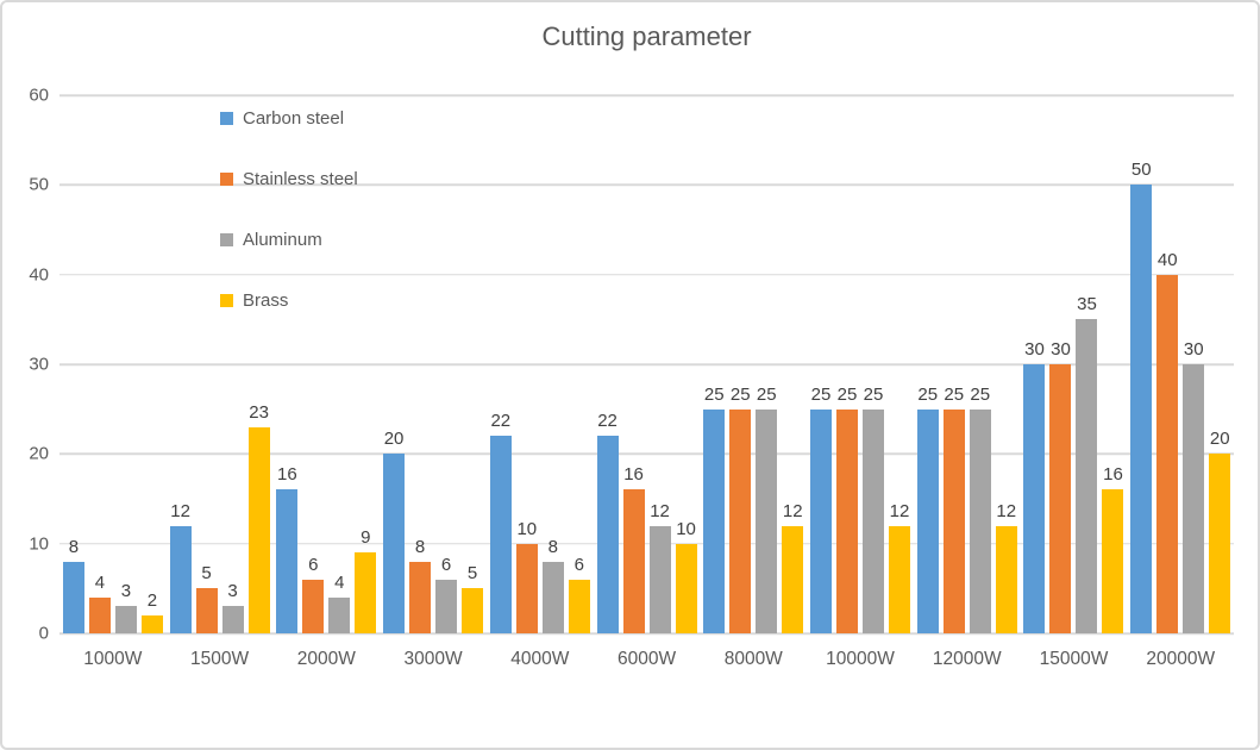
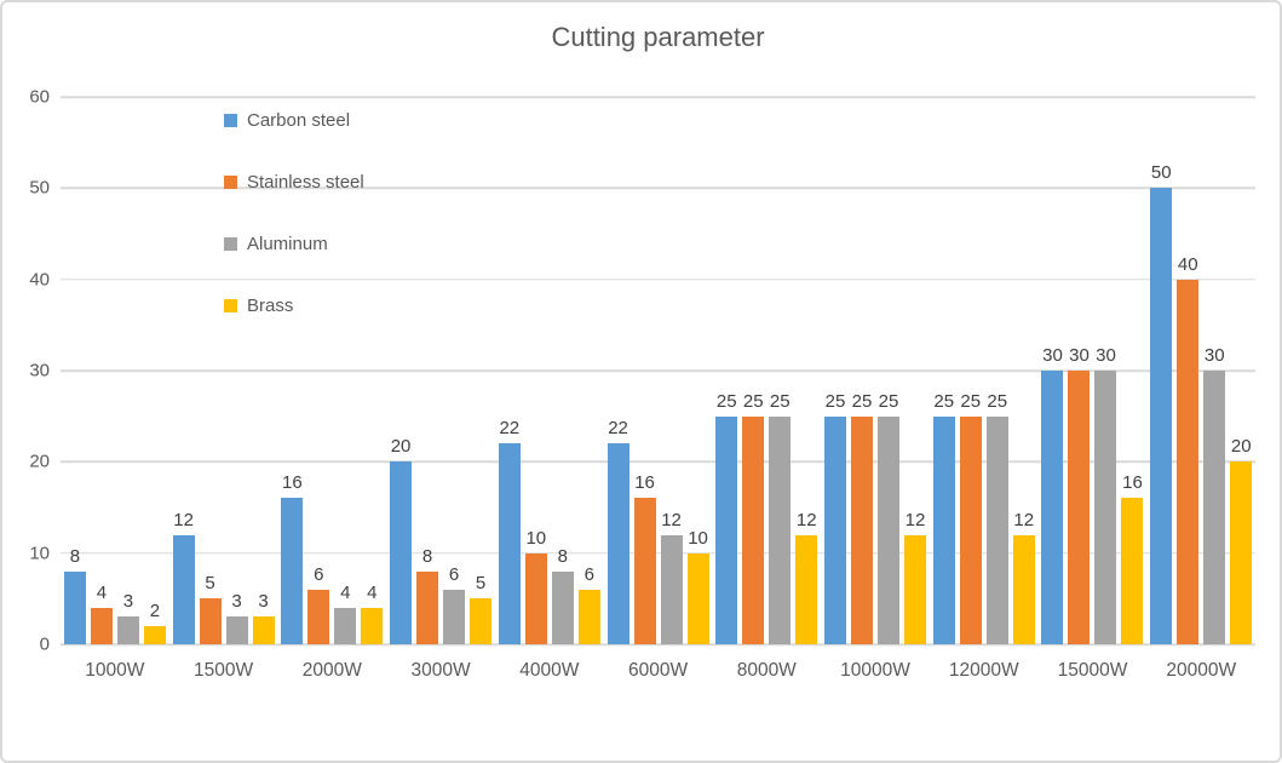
Brass/1500W: 23 -> 3
Brass/2000W: 9 -> 4
Aluminum/15000W: 35 -> 30
